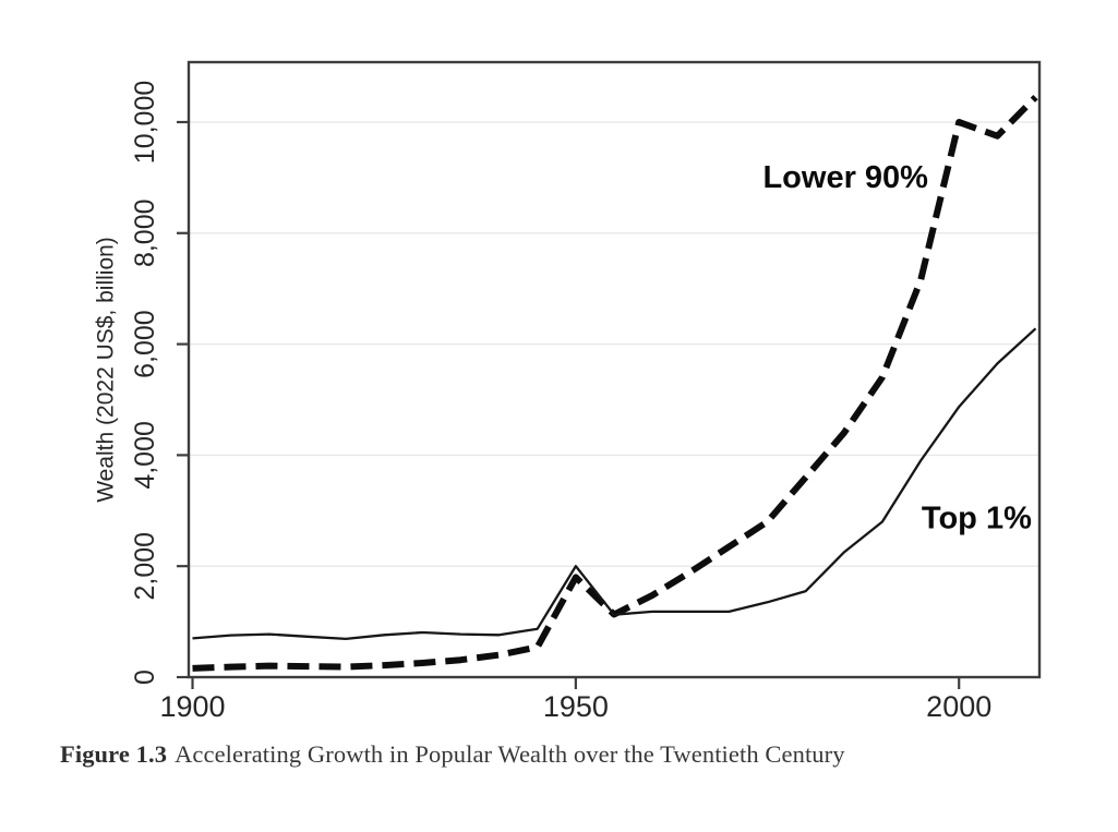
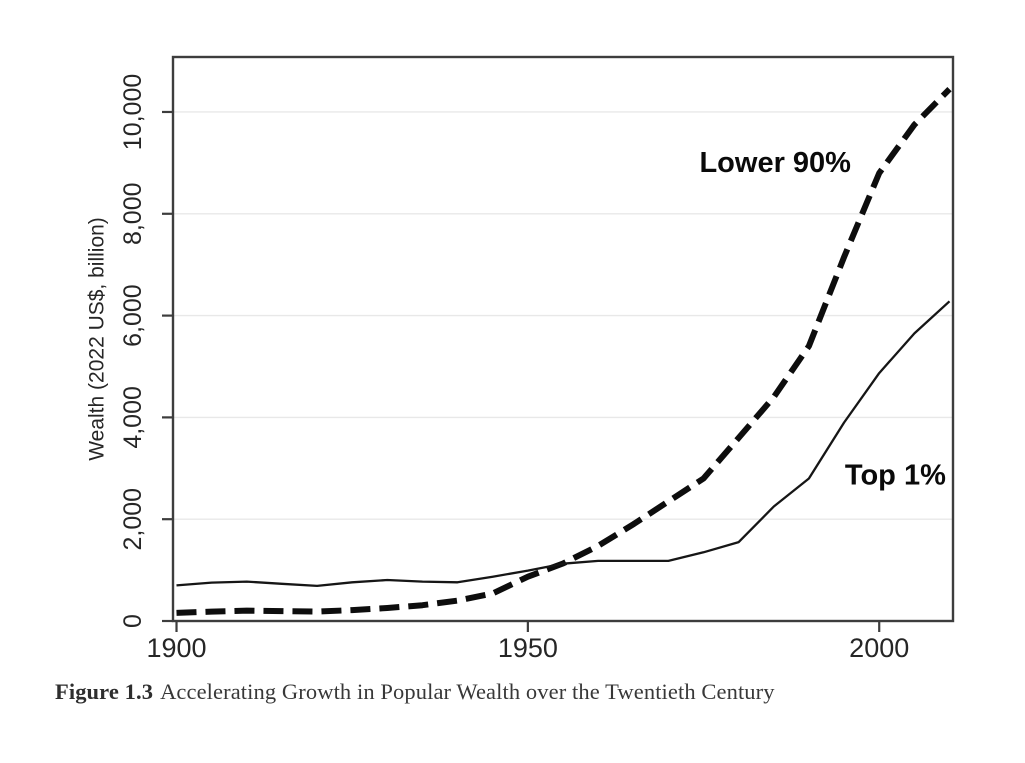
Lower 90%/1950: 1800 -> 900
Top 1%/1950: 2000 -> 1000
Lower 90%/2000: 10000 -> 8800
